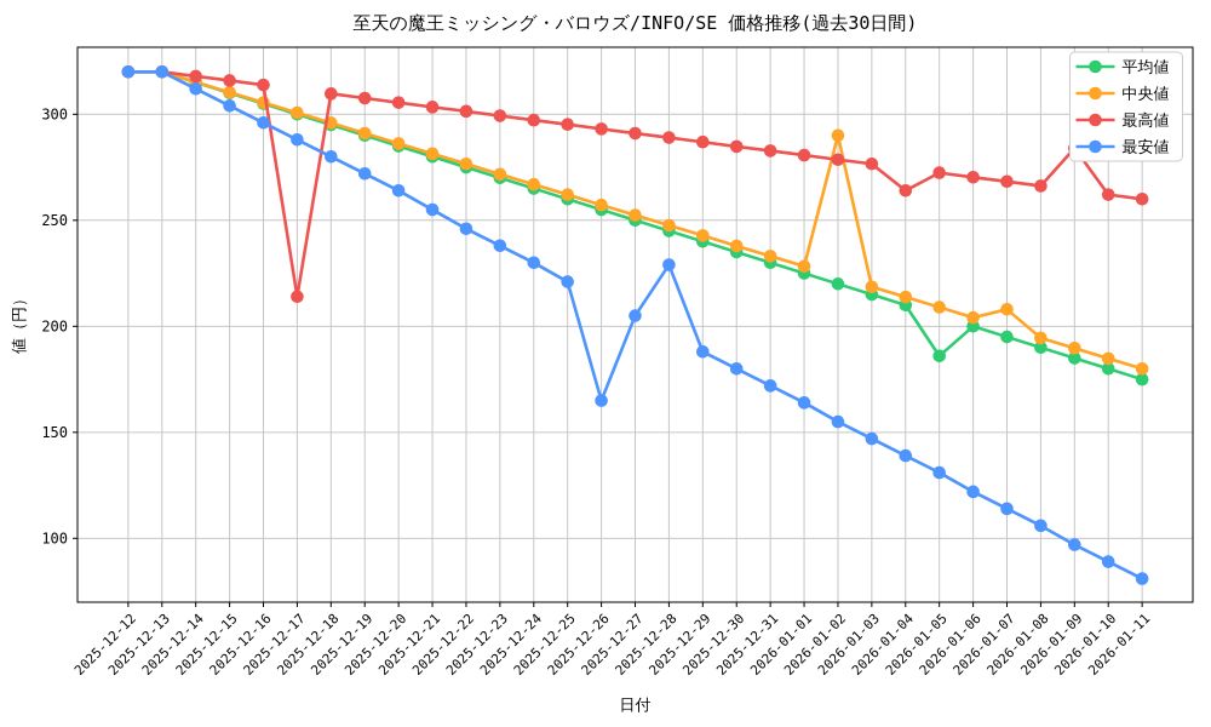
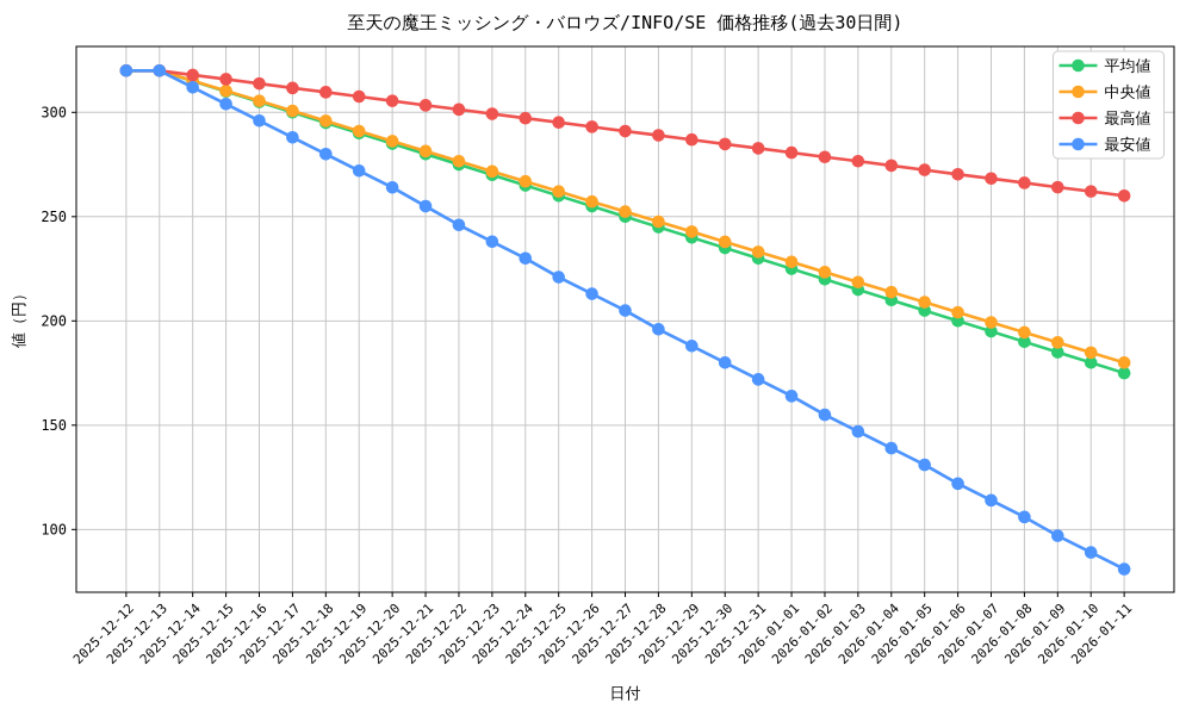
最高値/2025-12-17: 214 -> 312
最安値/2025-12-26: 165 -> 213
最安値/2025-12-28: 229 -> 196
中央値/2026-01-02: 290 -> 223
最高値/2026-01-04: 264 -> 274
平均値/2026-01-05: 186 -> 205
中央値/2026-01-07: 208 -> 199
最高値/2026-01-09: 284 -> 264
